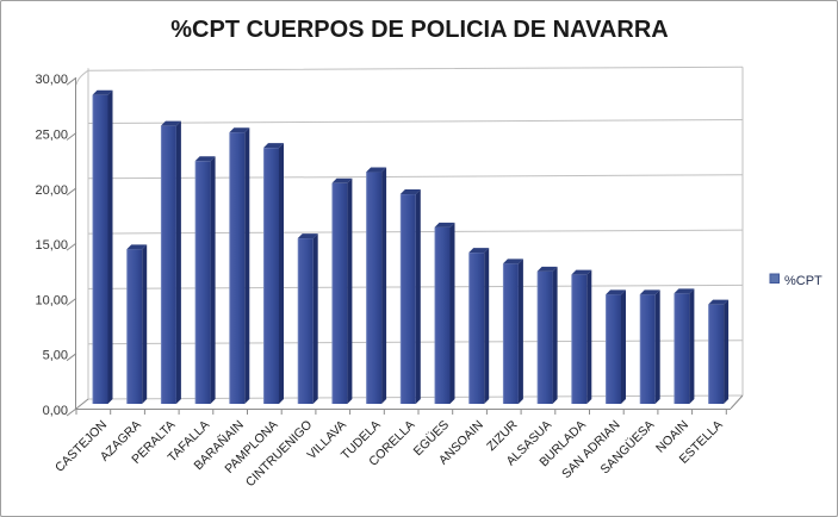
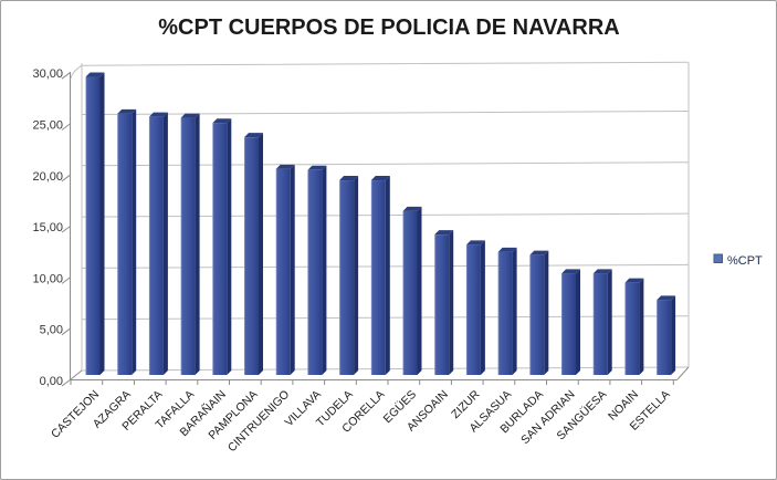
CASTEJON: 28 -> 29
AZAGRA: 14 -> 26
TAFALLA: 22 -> 25
CINTRUENIGO: 15 -> 20
TUDELA: 21 -> 19
NOAIN: 10 -> 9
ESTELLA: 9 -> 7
